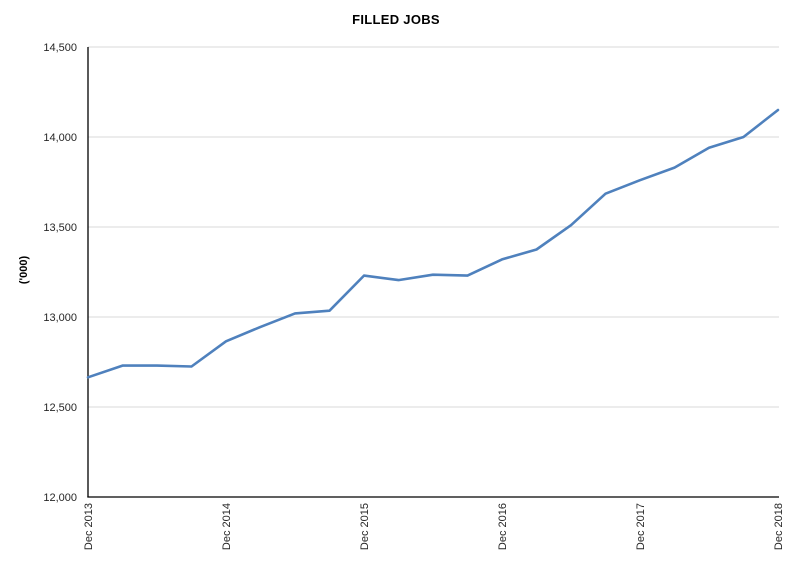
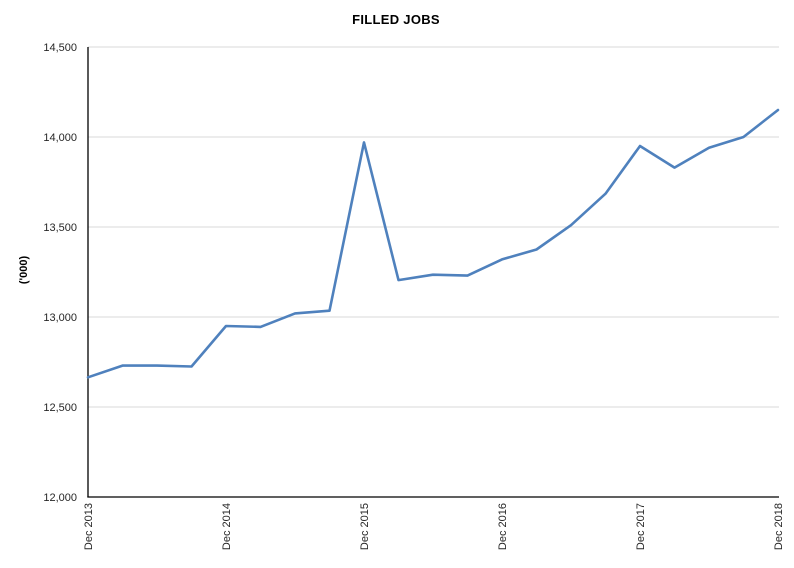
Dec 2014: 12860 -> 12950
Dec 2015: 13230 -> 13970
Dec 2017: 13760 -> 13950
